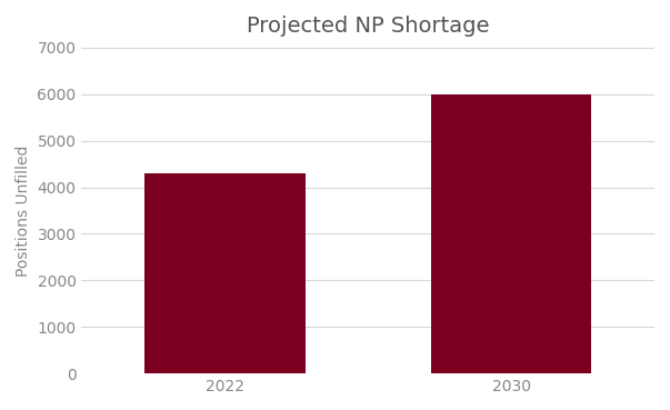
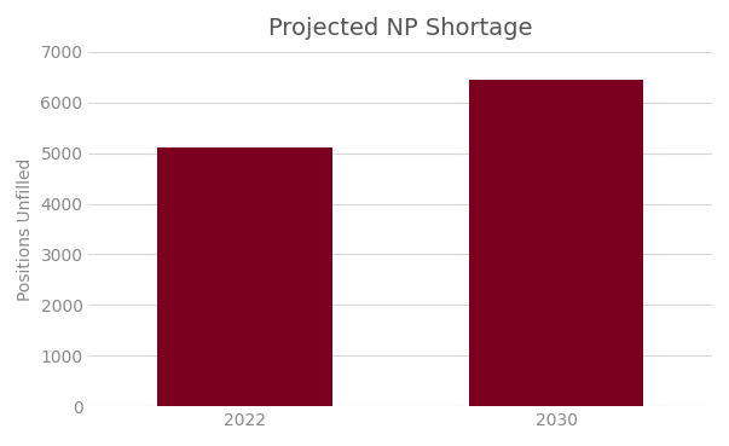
2022: 4300 -> 5100
2030: 6000 -> 6450
